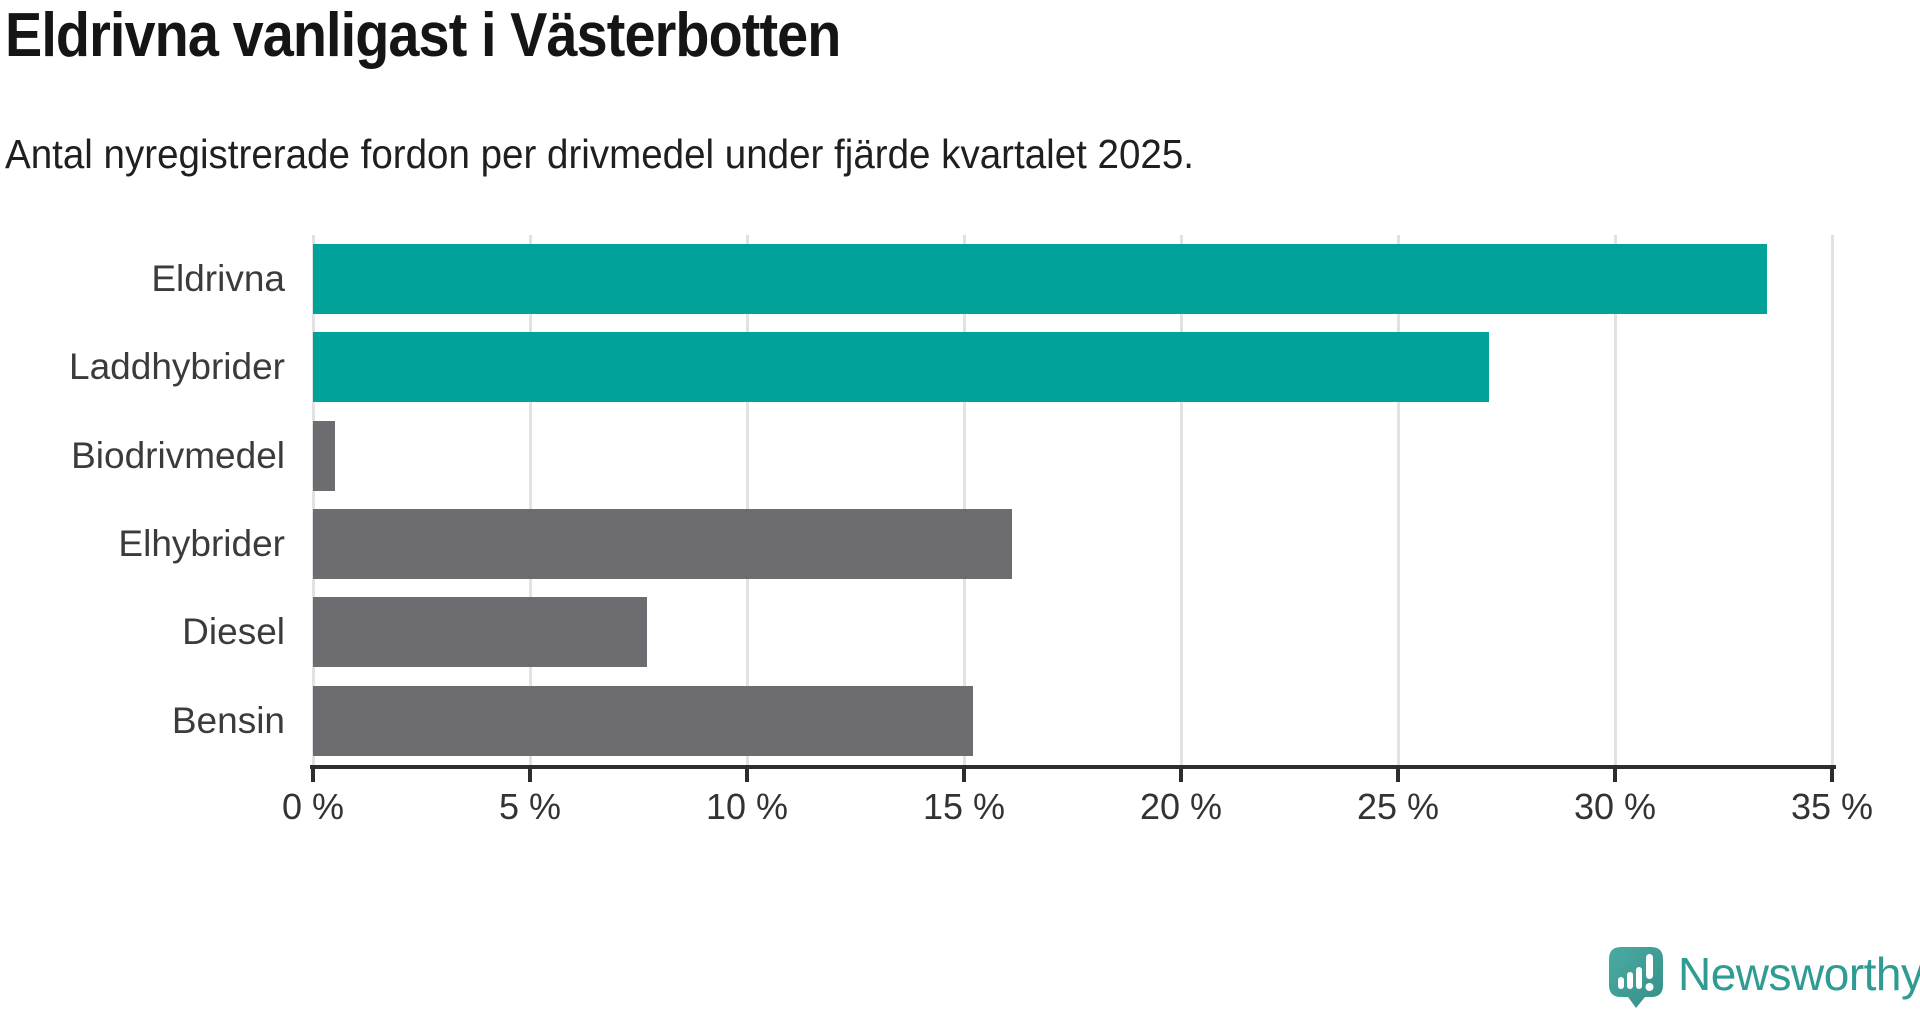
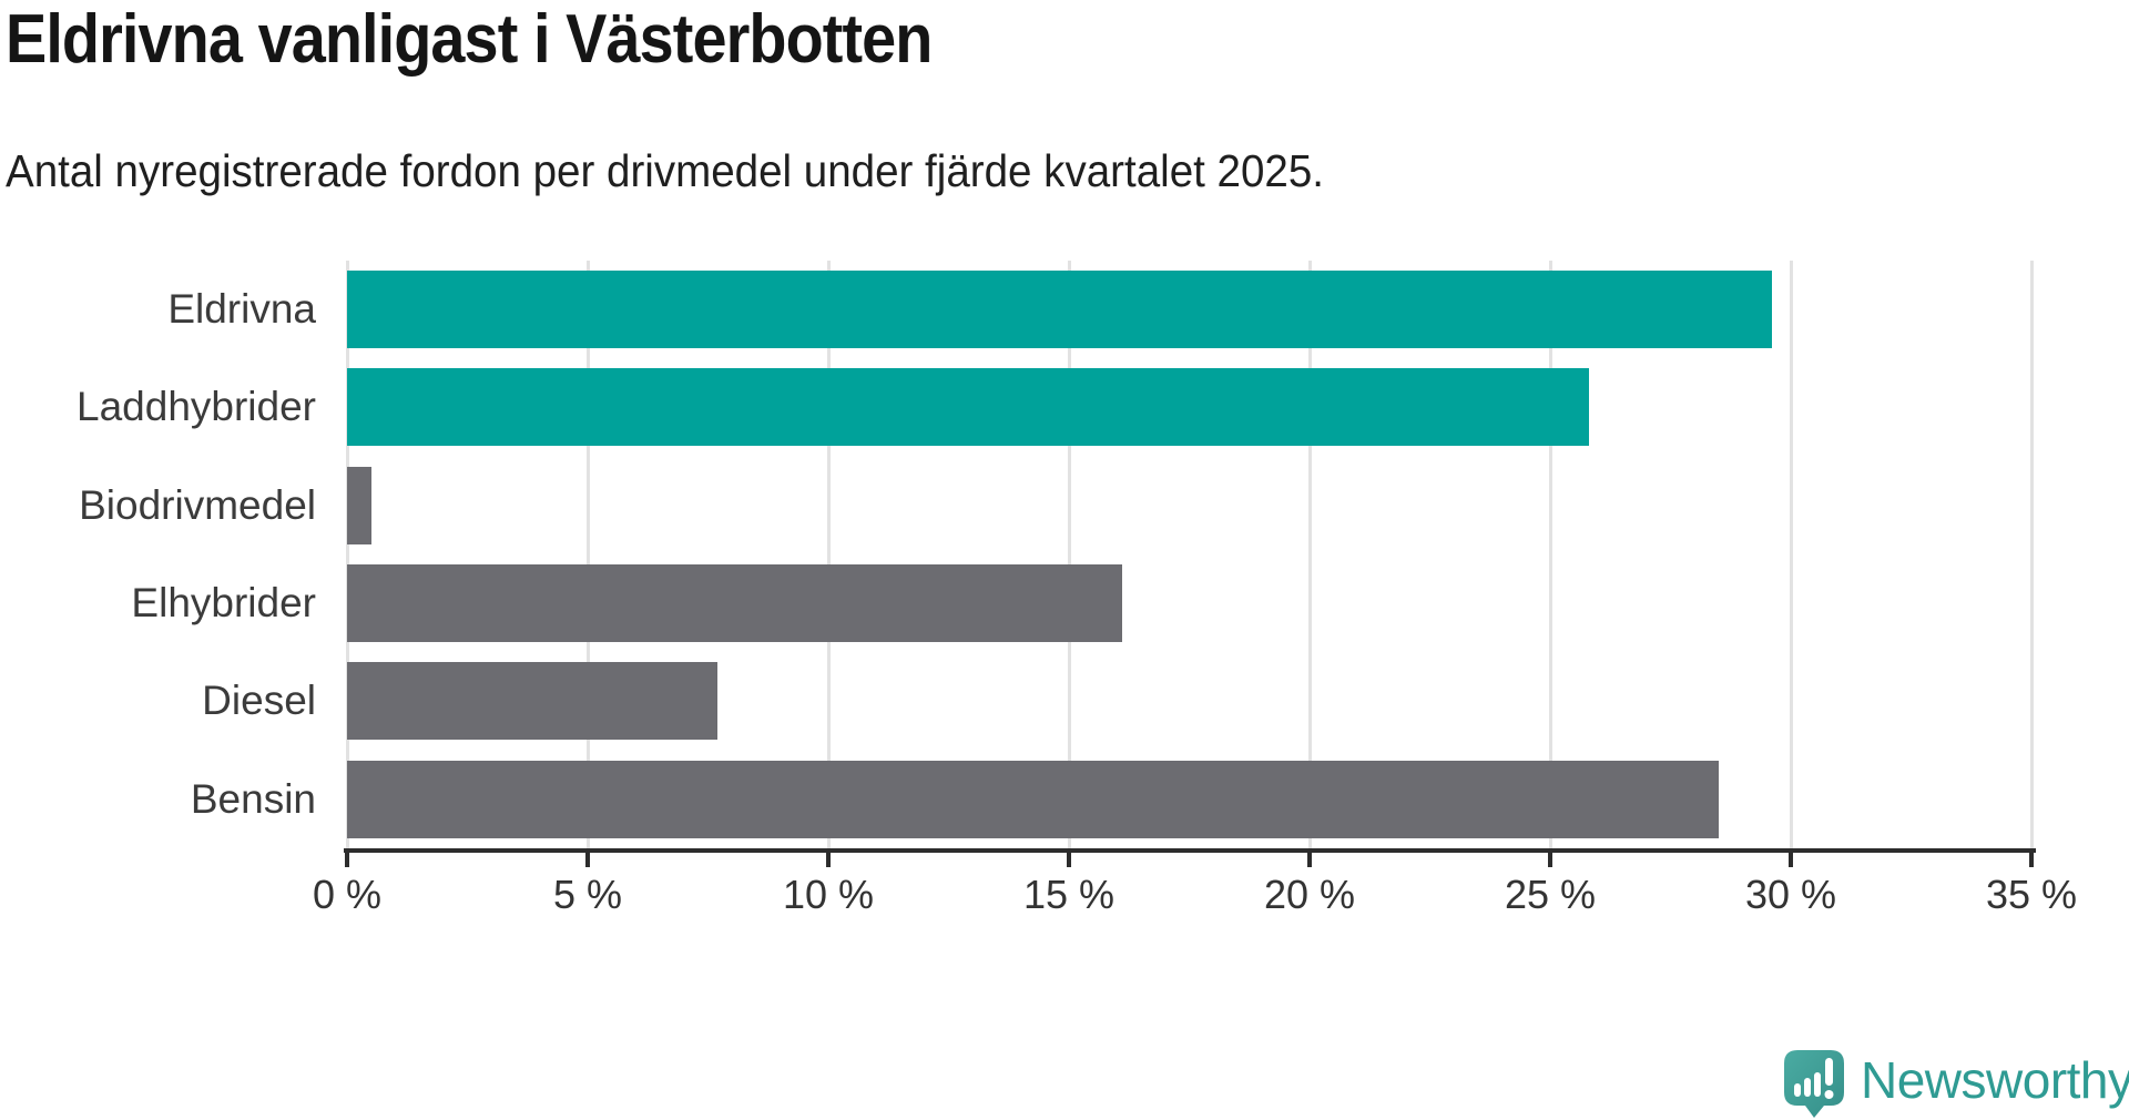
Eldrivna: 33.5% -> 29.6%
Laddhybrider: 27.1% -> 25.8%
Bensin: 15.2% -> 28.5%
